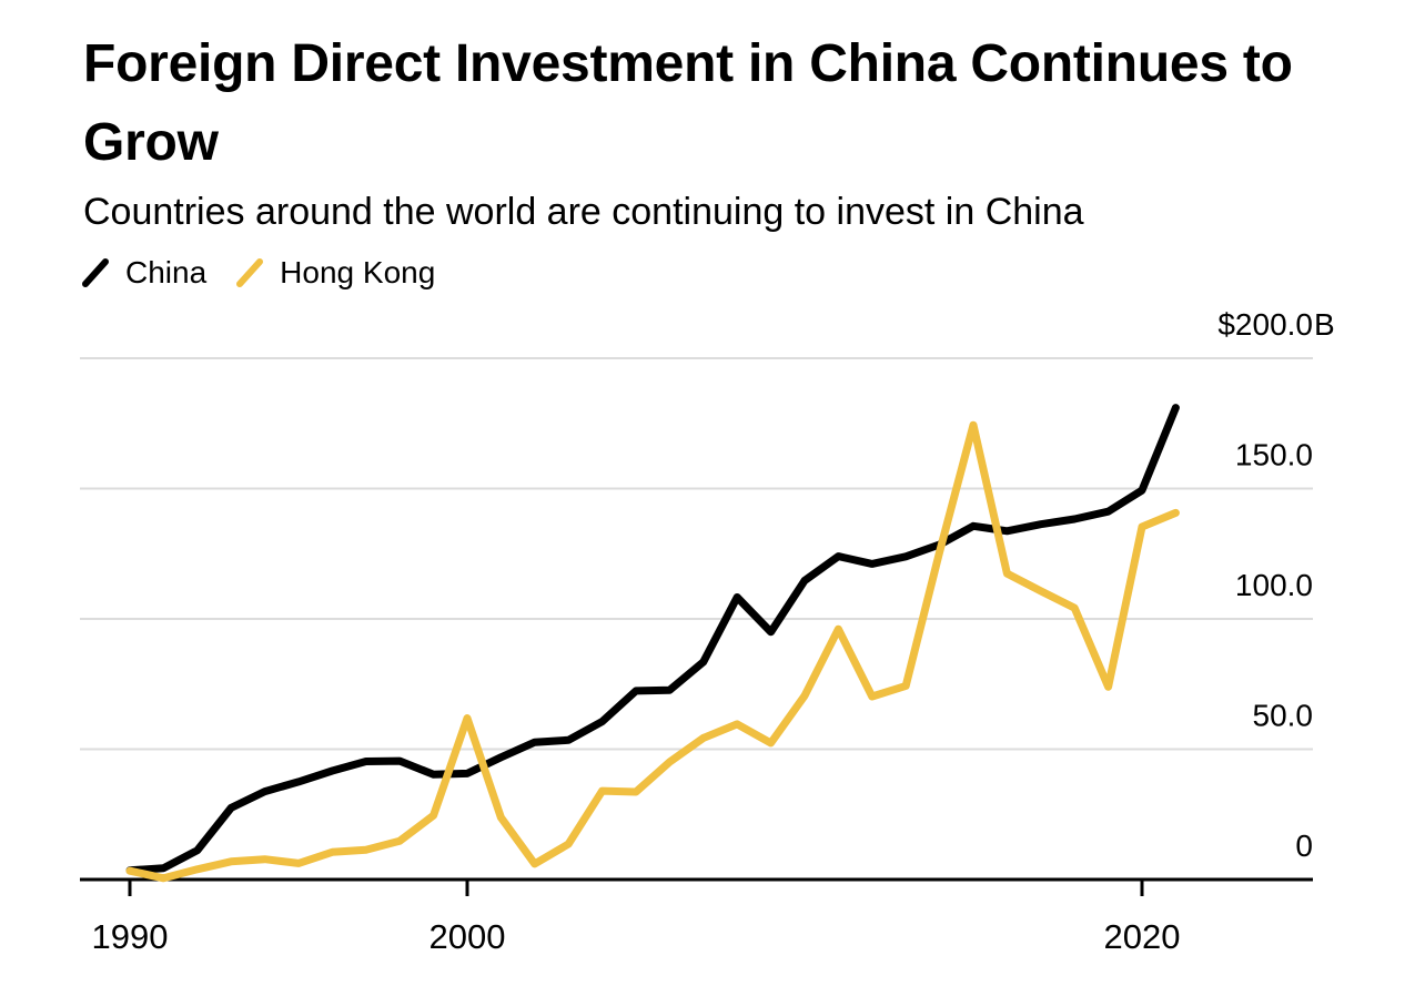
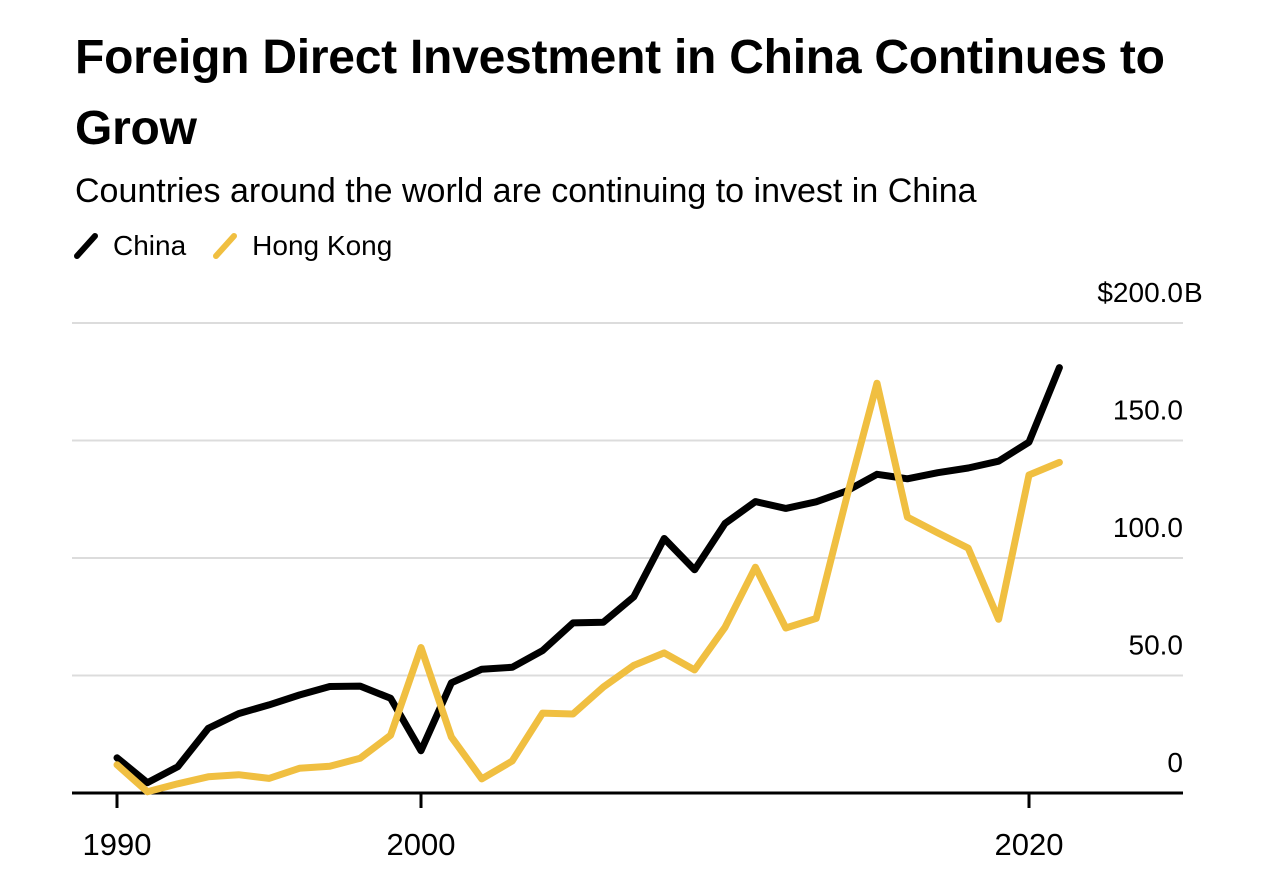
China/1990: $4 -> $15
Hong Kong/1990: $3 -> $12
China/2000: $41 -> $18
